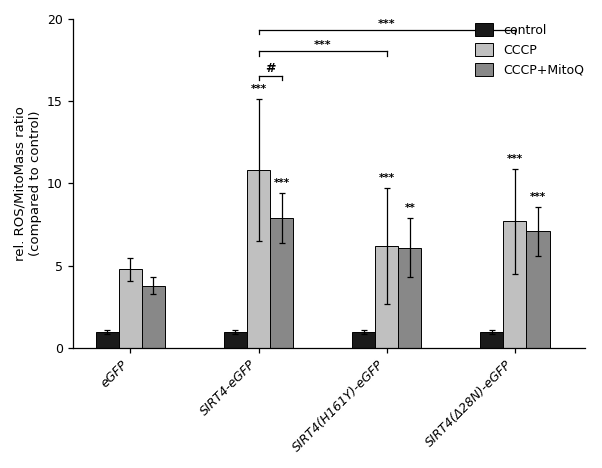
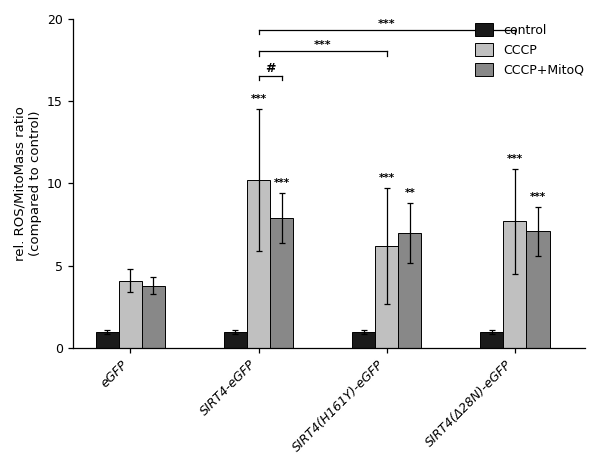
CCCP/eGFP: 4.8 -> 4.1
CCCP/SIRT4-eGFP: 10.8 -> 10.2
CCCP+MitoQ/SIRT4(H161Y)-eGFP: 6.1 -> 7.0
